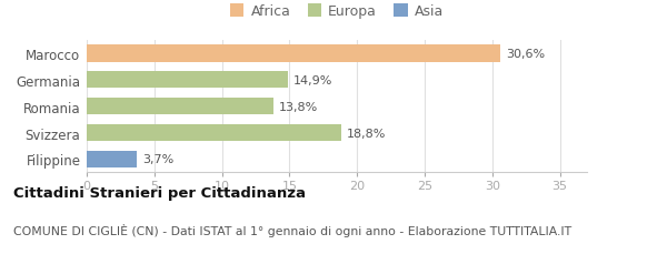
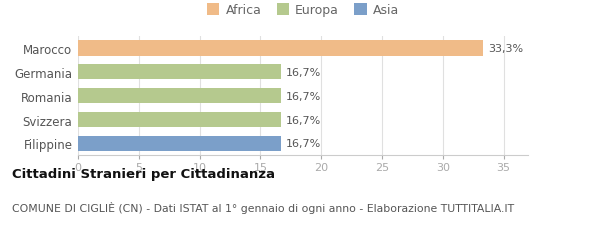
Marocco: 30,6% -> 33,3%
Germania: 14,9% -> 16,7%
Romania: 13,8% -> 16,7%
Svizzera: 18,8% -> 16,7%
Filippine: 3,7% -> 16,7%
